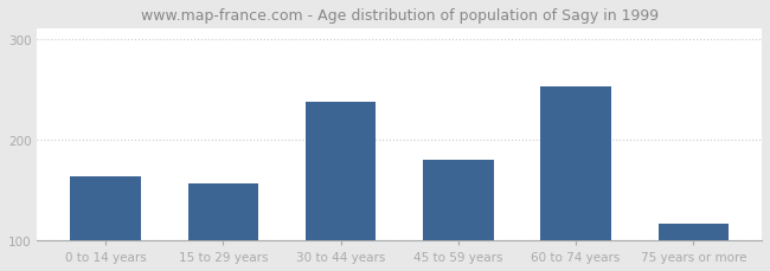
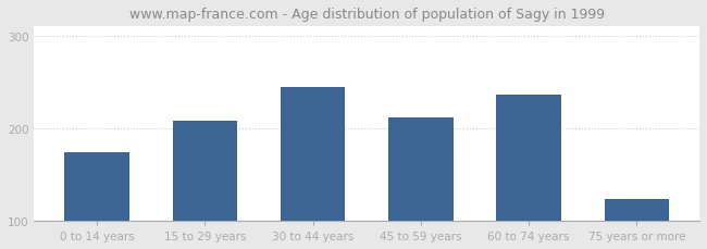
0 to 14 years: 163 -> 174
15 to 29 years: 157 -> 208
30 to 44 years: 237 -> 244
45 to 59 years: 180 -> 212
60 to 74 years: 253 -> 236
75 years or more: 117 -> 124
